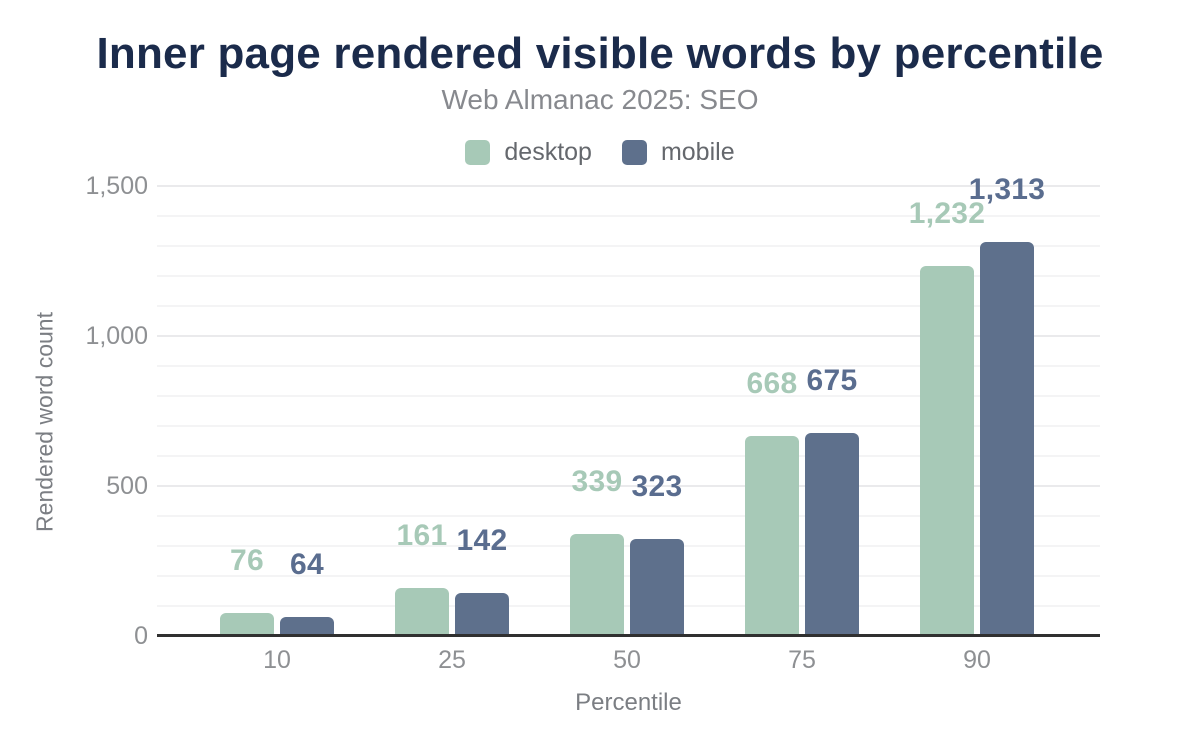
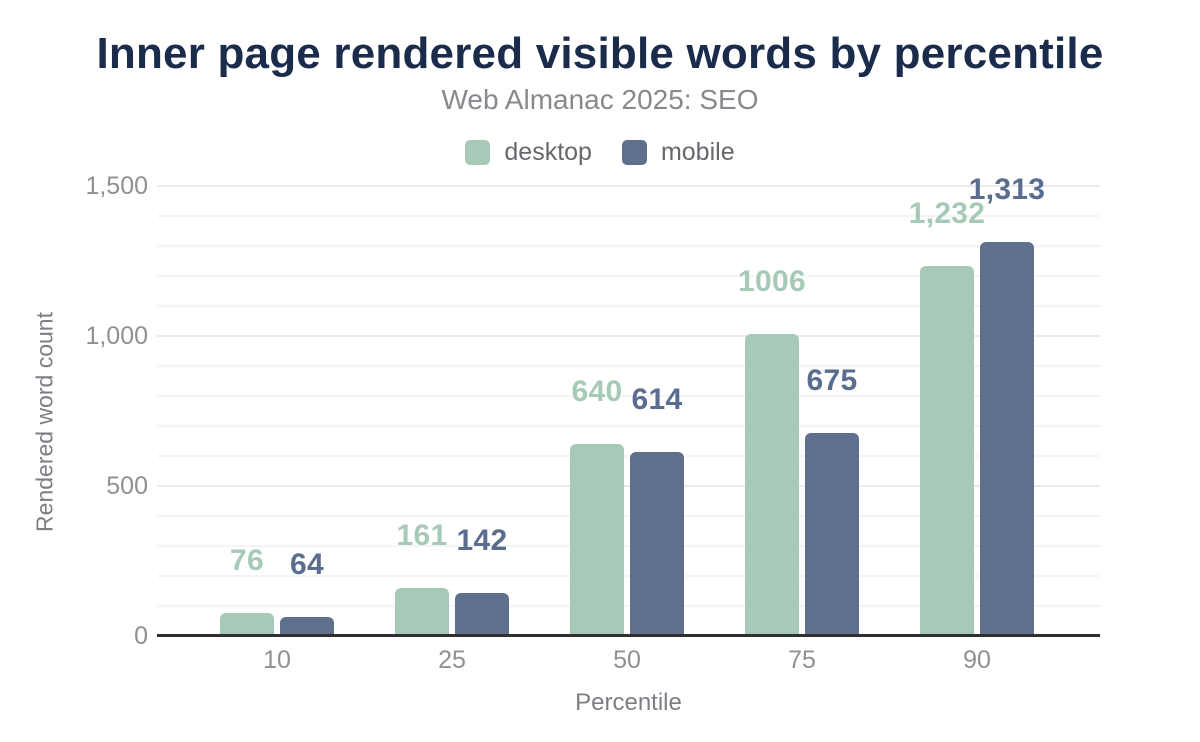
desktop/50: 339 -> 640
mobile/50: 323 -> 614
desktop/75: 668 -> 1006
